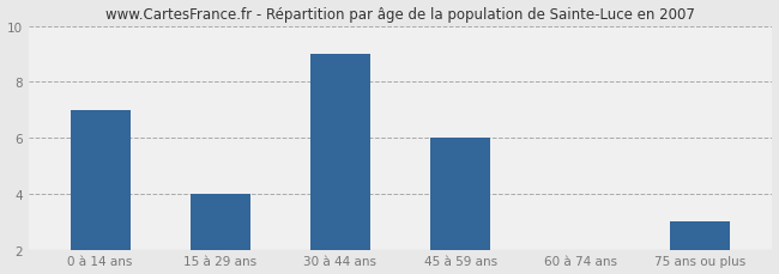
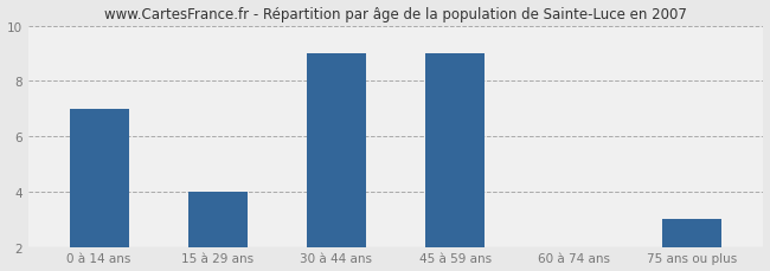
45 à 59 ans: 6 -> 9
